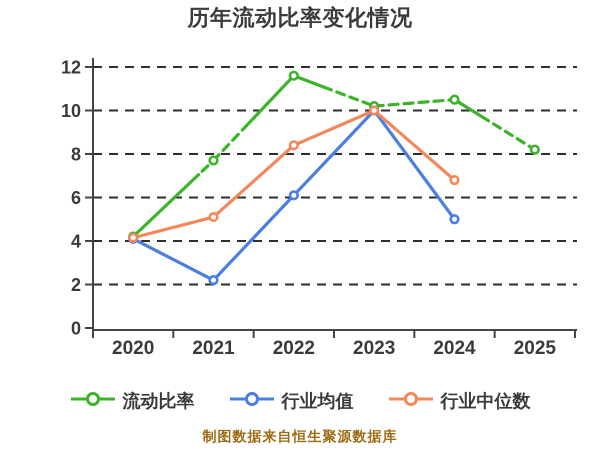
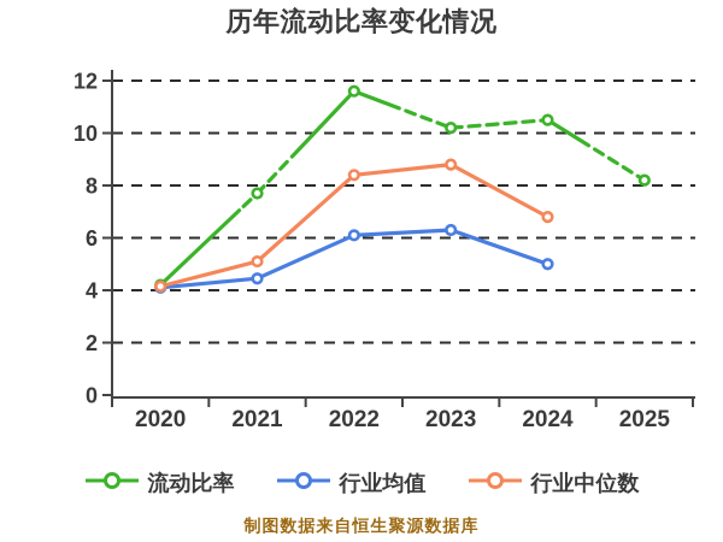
行业均值/2021: 2.2 -> 4.5
行业均值/2023: 10.0 -> 6.3
行业中位数/2023: 10.0 -> 8.8
